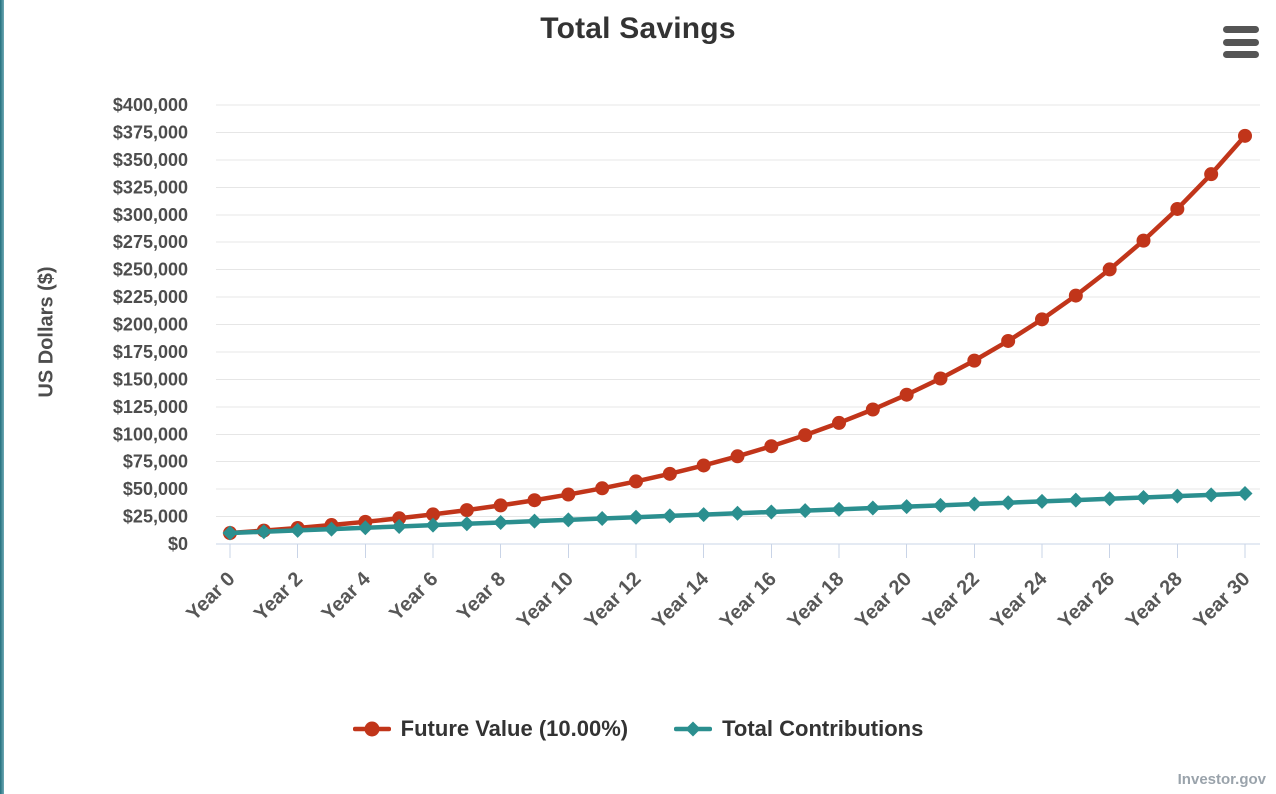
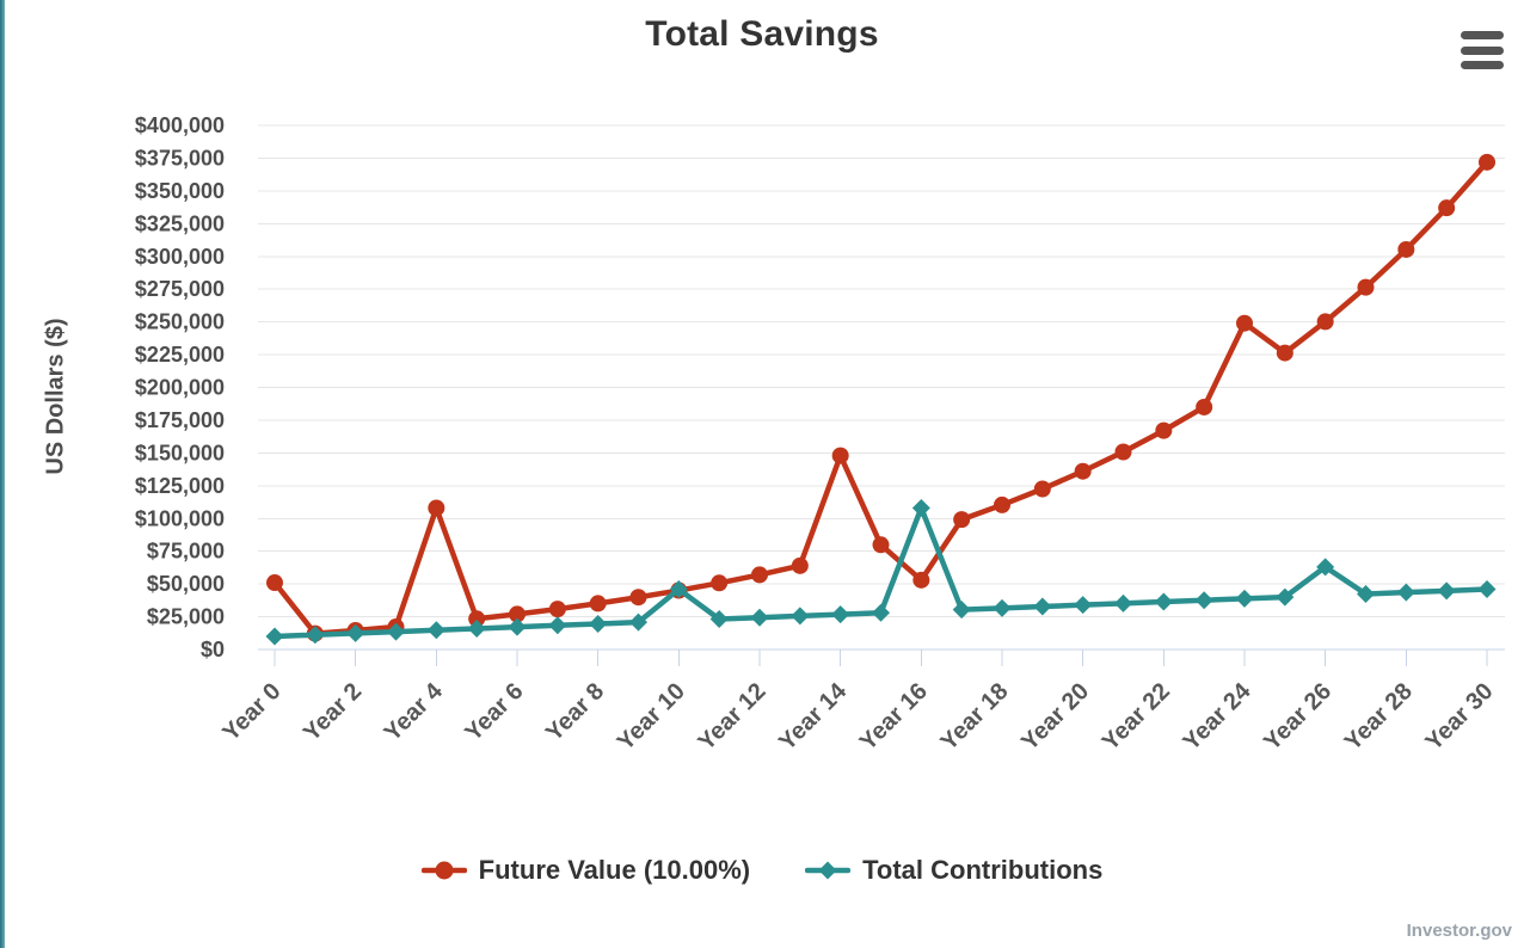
Future Value (10.00%)/Year 0: $10000 -> $51000
Future Value (10.00%)/Year 4: $20000 -> $108000
Total Contributions/Year 10: $22000 -> $46000
Future Value (10.00%)/Year 14: $72000 -> $148000
Future Value (10.00%)/Year 16: $89000 -> $53000
Total Contributions/Year 16: $29000 -> $108000
Future Value (10.00%)/Year 24: $205000 -> $249000
Total Contributions/Year 26: $41000 -> $63000
